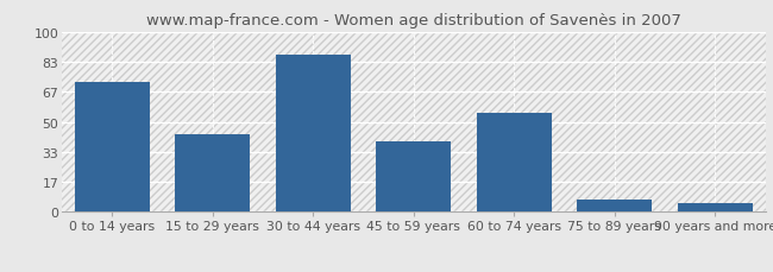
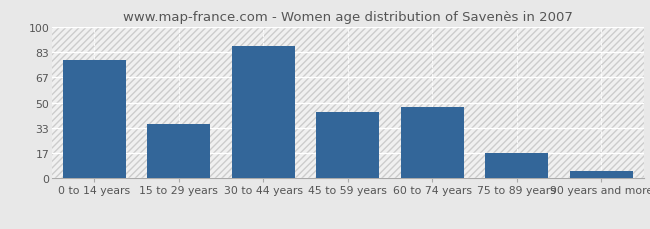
0 to 14 years: 72 -> 78
15 to 29 years: 43 -> 36
45 to 59 years: 39 -> 44
60 to 74 years: 55 -> 47
75 to 89 years: 7 -> 17
